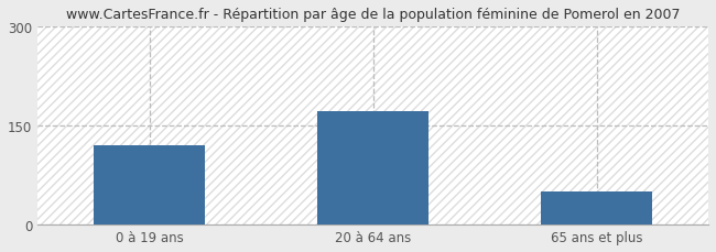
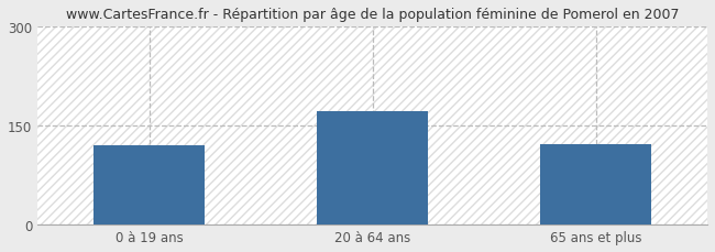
65 ans et plus: 50 -> 122
